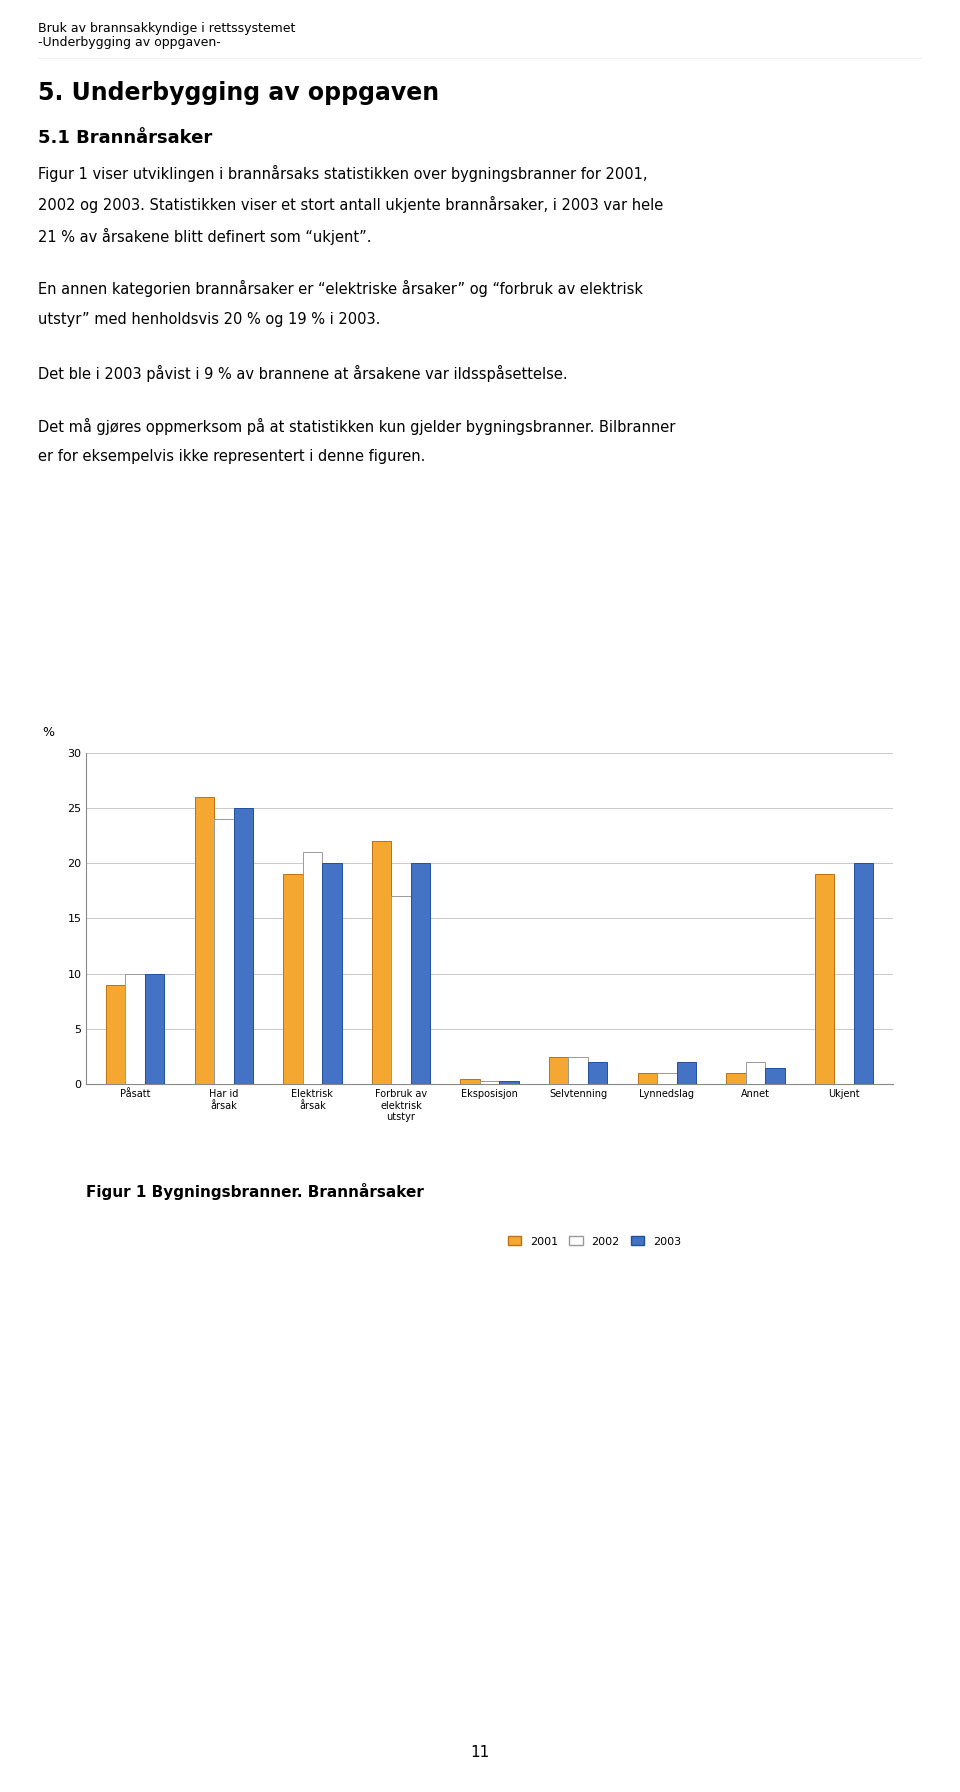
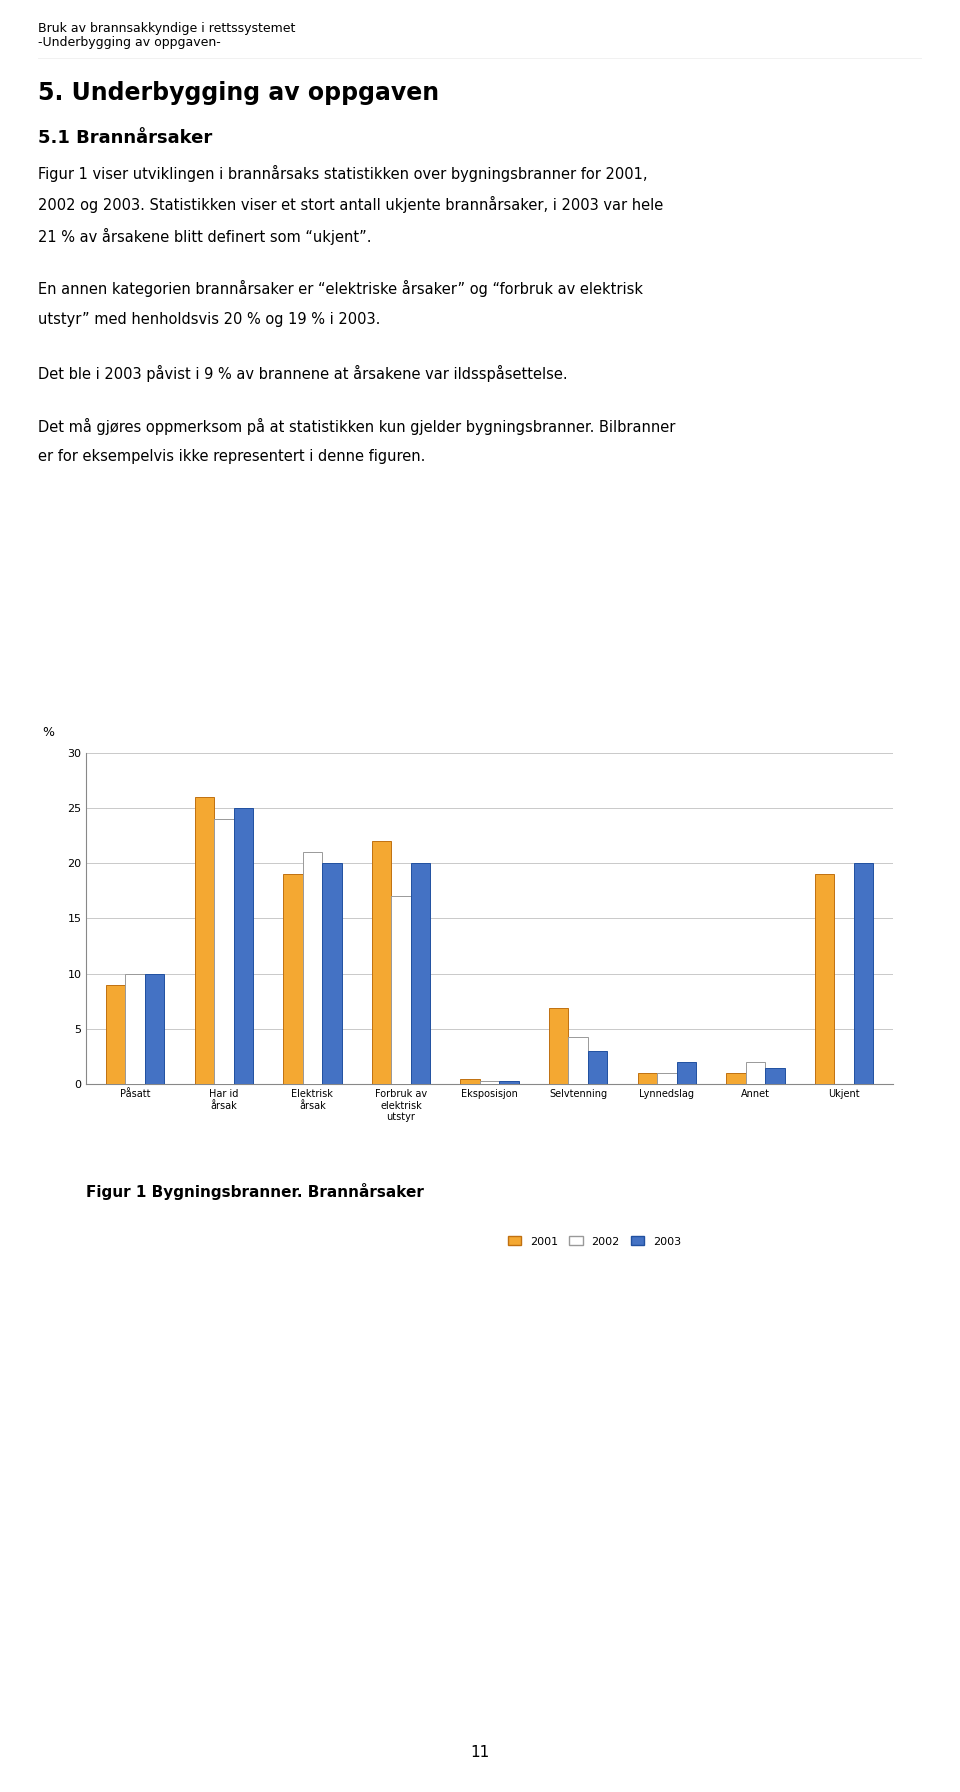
2001/Selvtenning: 2.5 -> 6.9
2002/Selvtenning: 2.5 -> 4.3
2003/Selvtenning: 2.0 -> 3.0
